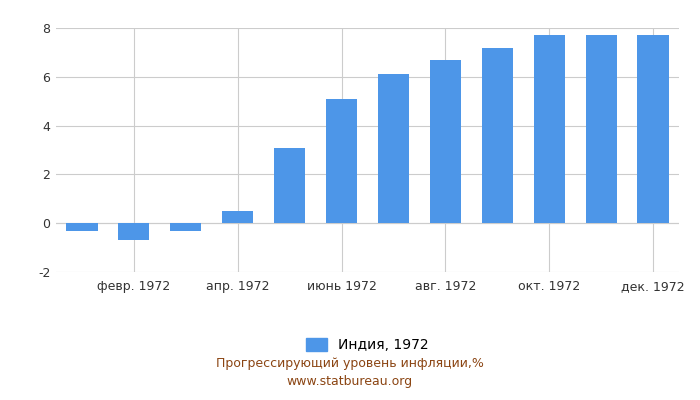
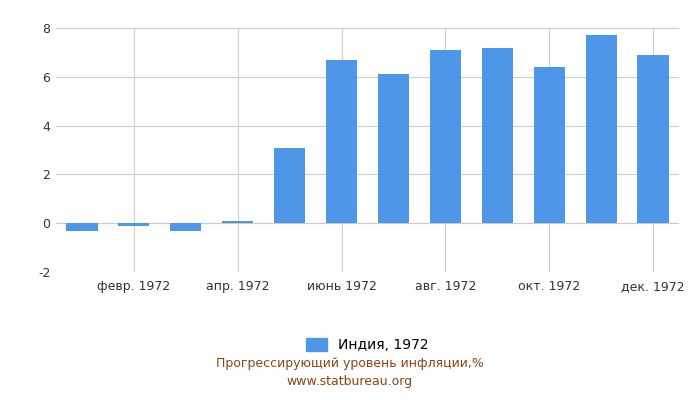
февр. 1972: -0.7 -> -0.1
апр. 1972: 0.5 -> 0.1
июнь 1972: 5.1 -> 6.7
авг. 1972: 6.7 -> 7.1
окт. 1972: 7.7 -> 6.4
дек. 1972: 7.7 -> 6.9
